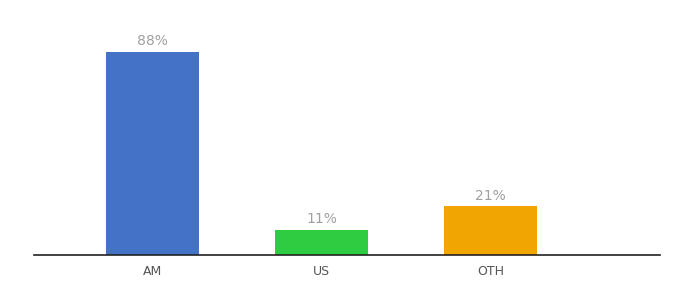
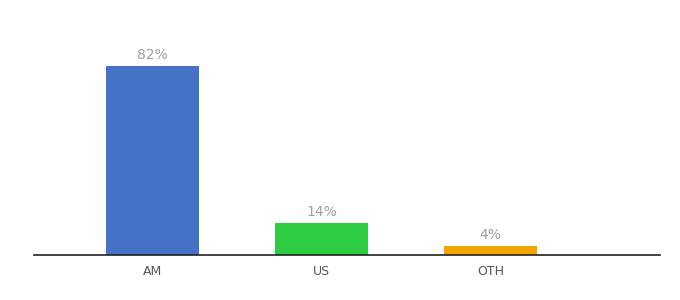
AM: 88% -> 82%
US: 11% -> 14%
OTH: 21% -> 4%
